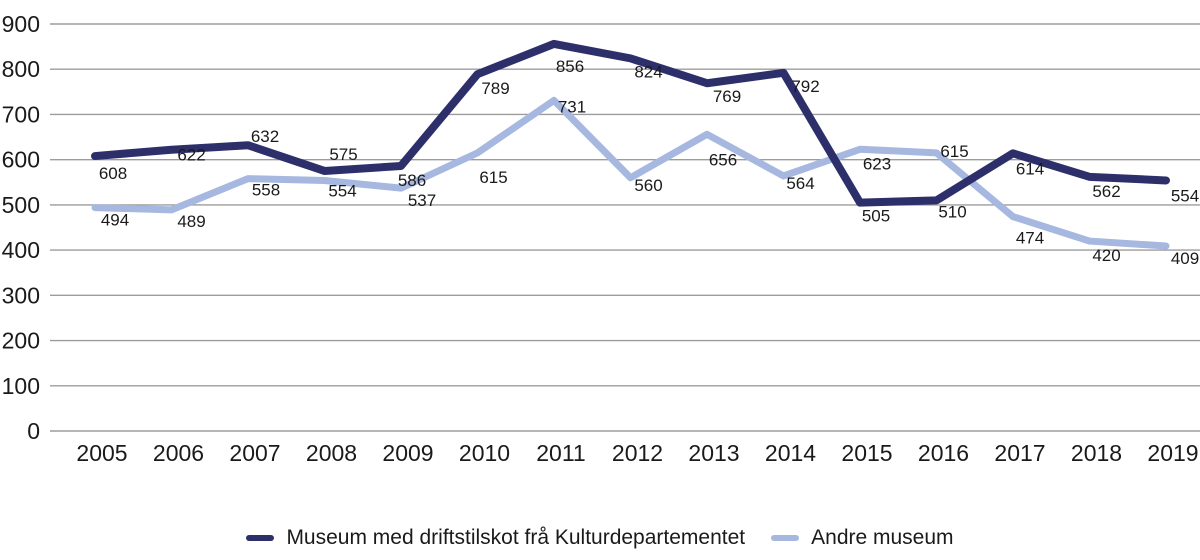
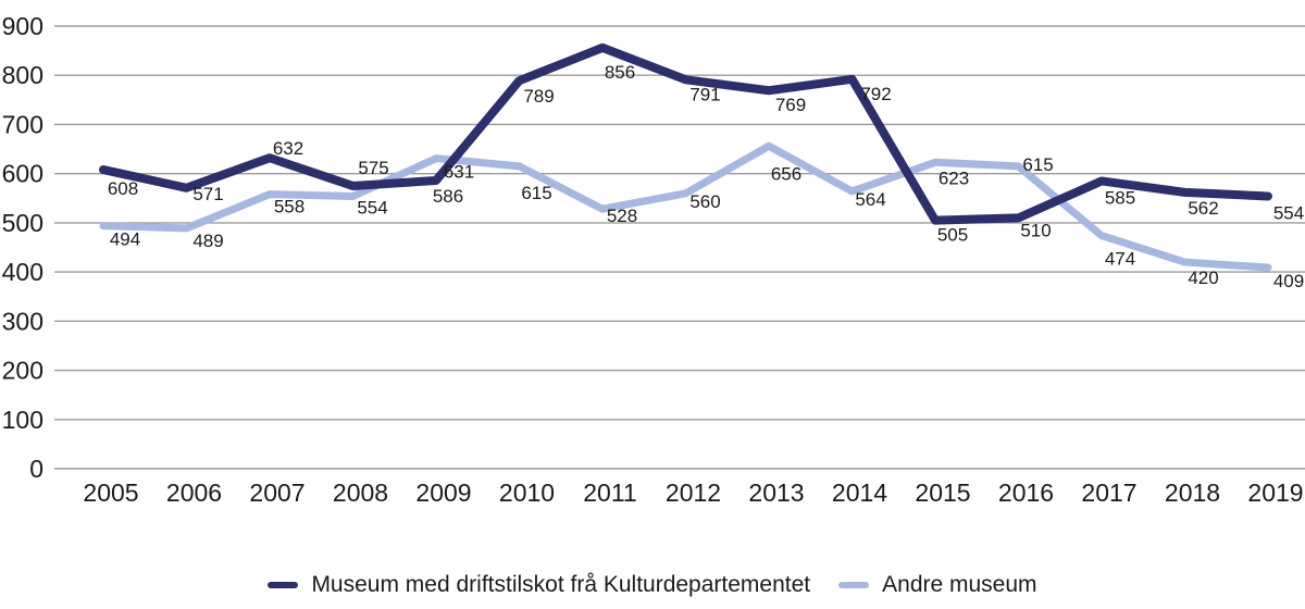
Museum med driftstilskot frå Kulturdepartementet/2006: 622 -> 571
Andre museum/2009: 537 -> 631
Andre museum/2011: 731 -> 528
Museum med driftstilskot frå Kulturdepartementet/2012: 824 -> 791
Museum med driftstilskot frå Kulturdepartementet/2017: 614 -> 585
